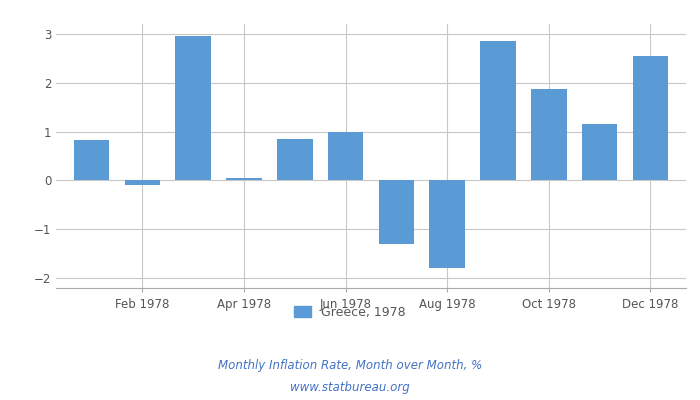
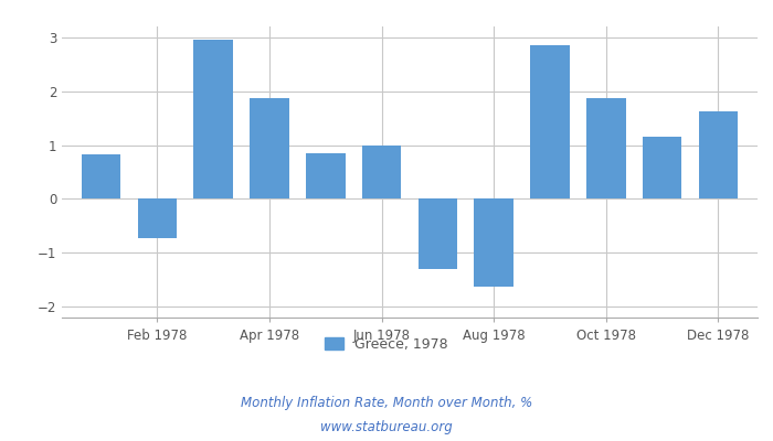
Feb 1978: -0.10 -> -0.73
Apr 1978: 0.05 -> 1.87
Aug 1978: -1.80 -> -1.62
Dec 1978: 2.55 -> 1.62
